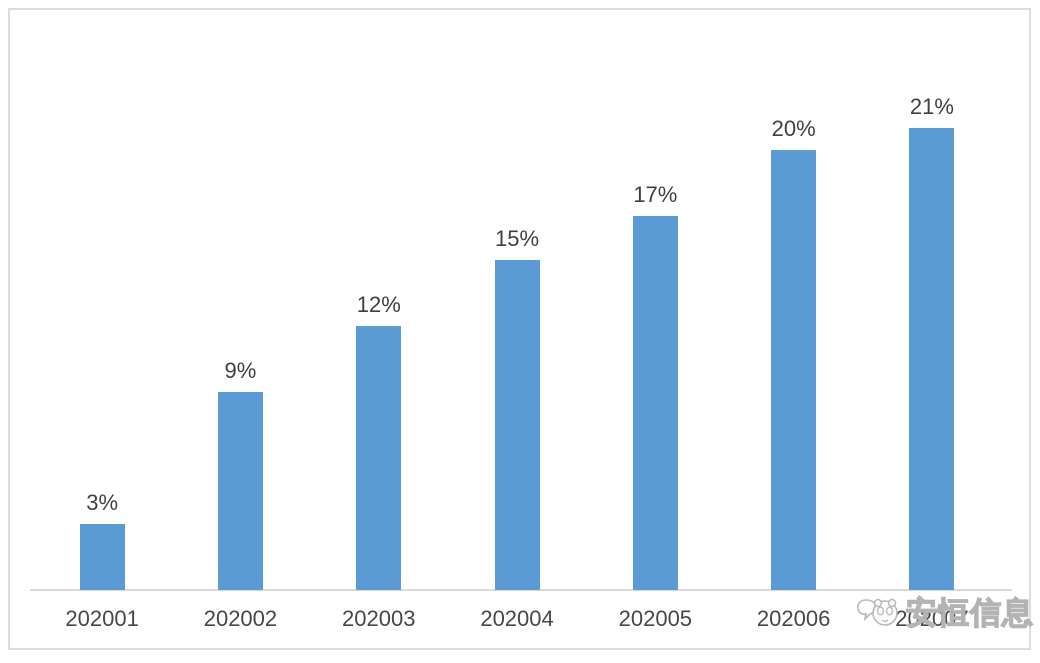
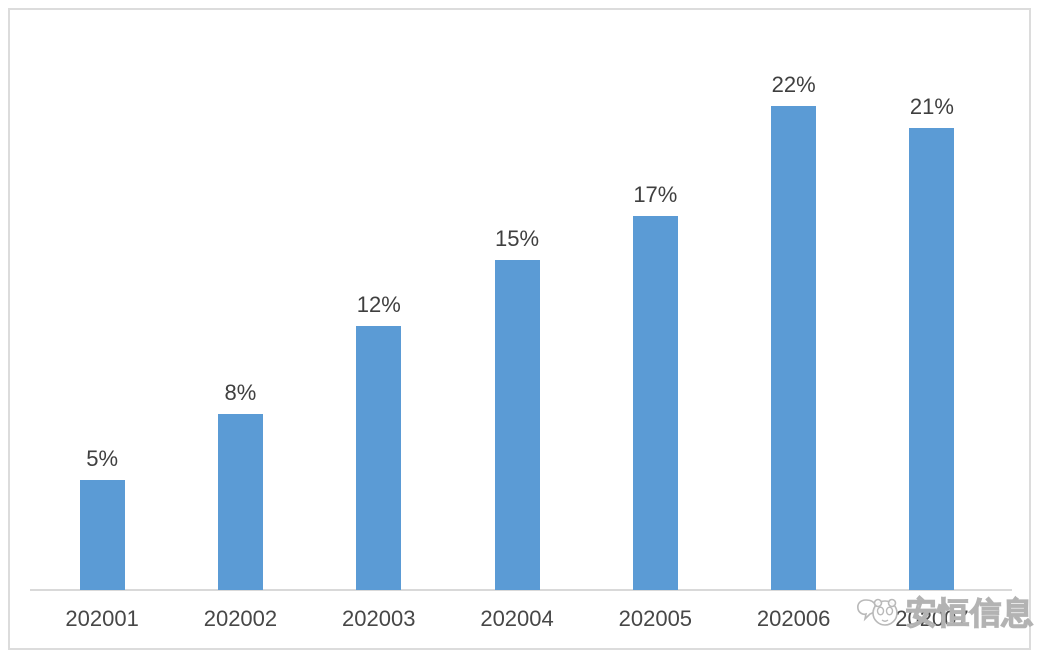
202001: 3% -> 5%
202002: 9% -> 8%
202006: 20% -> 22%
